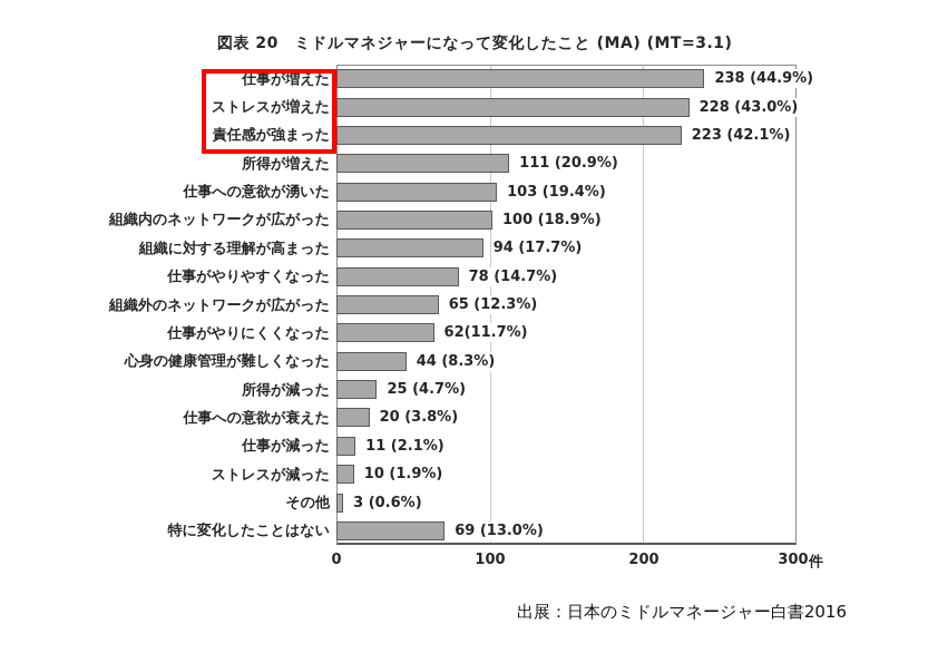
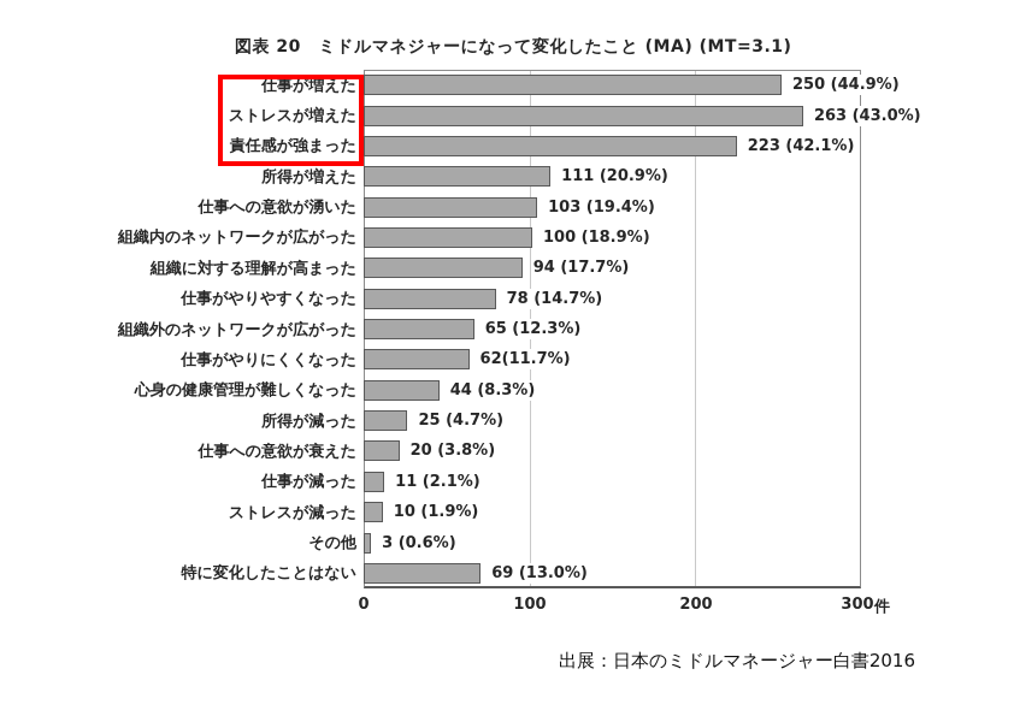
仕事が増えた: 238 -> 250
ストレスが増えた: 228 -> 263
